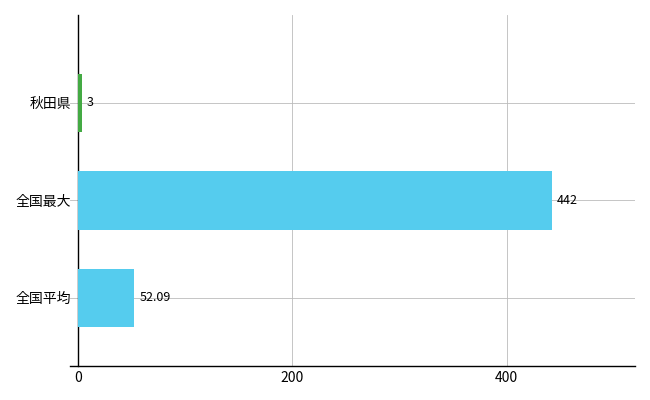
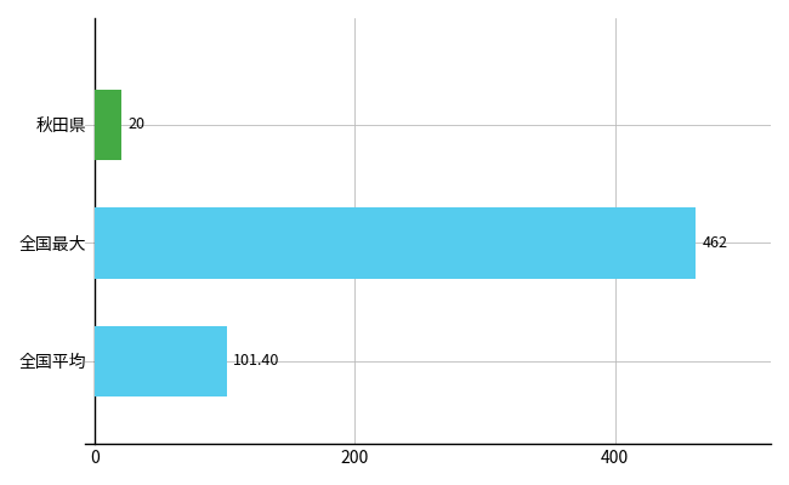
秋田県: 3 -> 20
全国最大: 442 -> 462
全国平均: 52.09 -> 101.40
